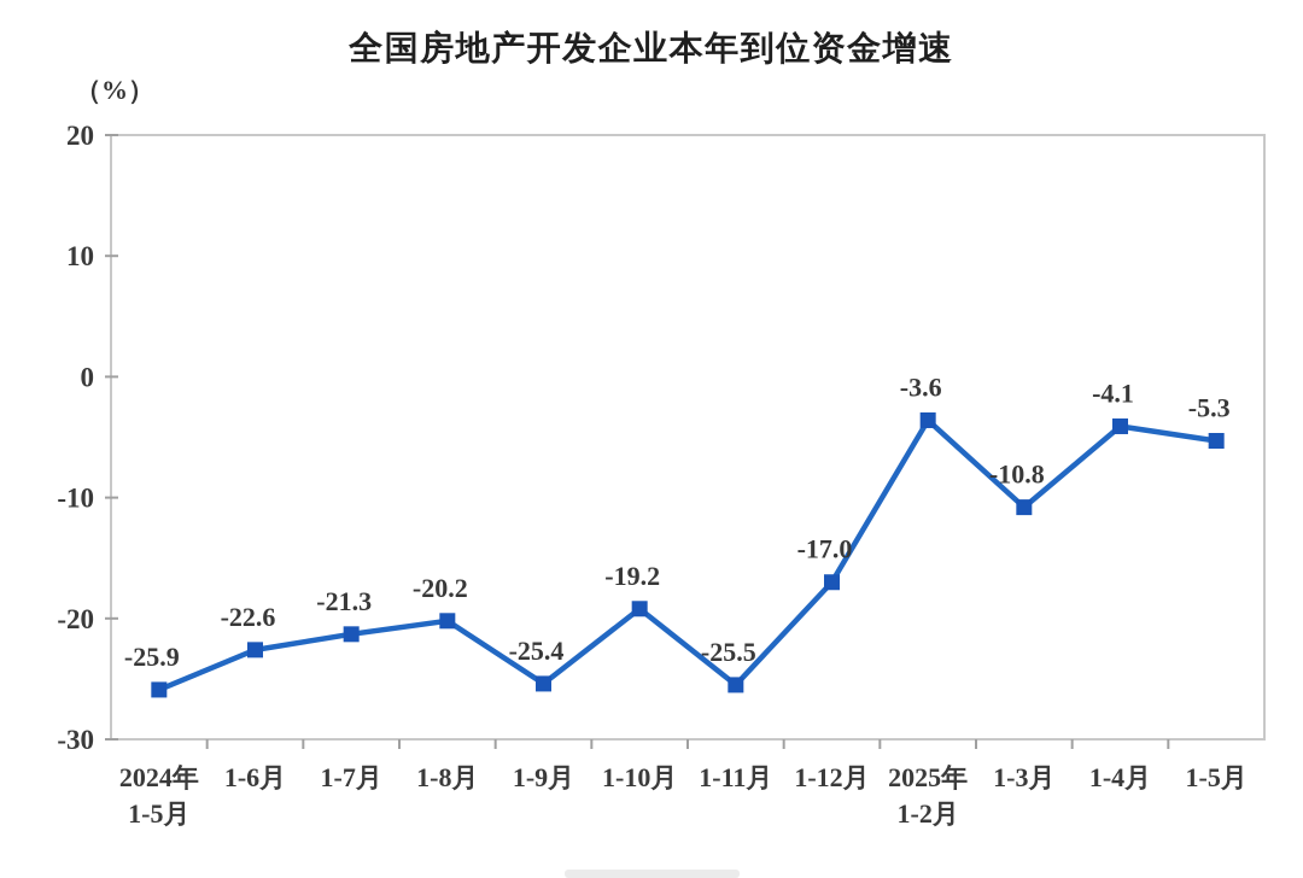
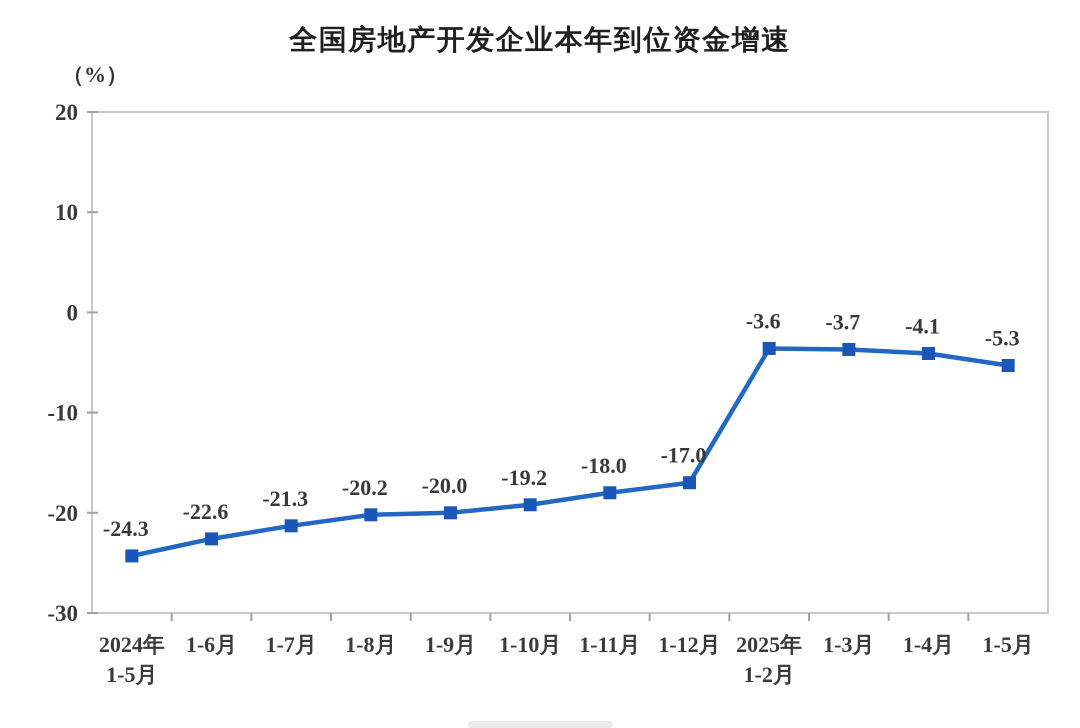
2024年 1-5月: -25.9 -> -24.3
1-9月: -25.4 -> -20.0
1-11月: -25.5 -> -18.0
1-3月: -10.8 -> -3.7
